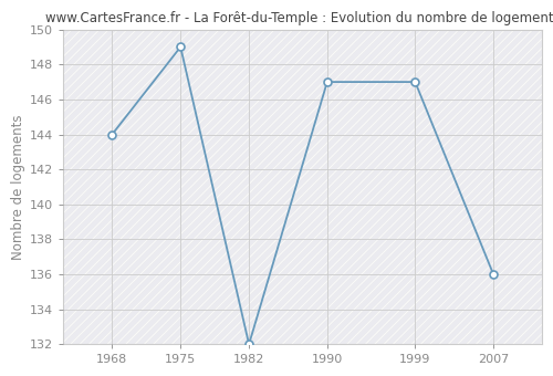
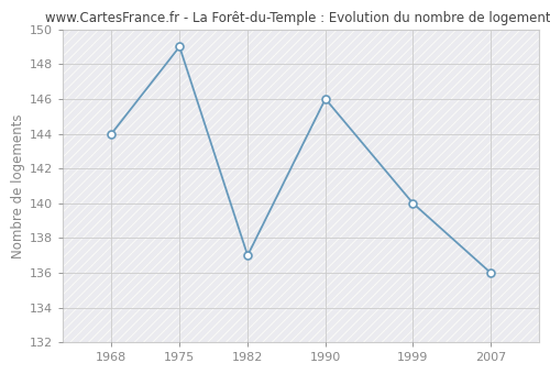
1982: 132 -> 137
1990: 147 -> 146
1999: 147 -> 140
